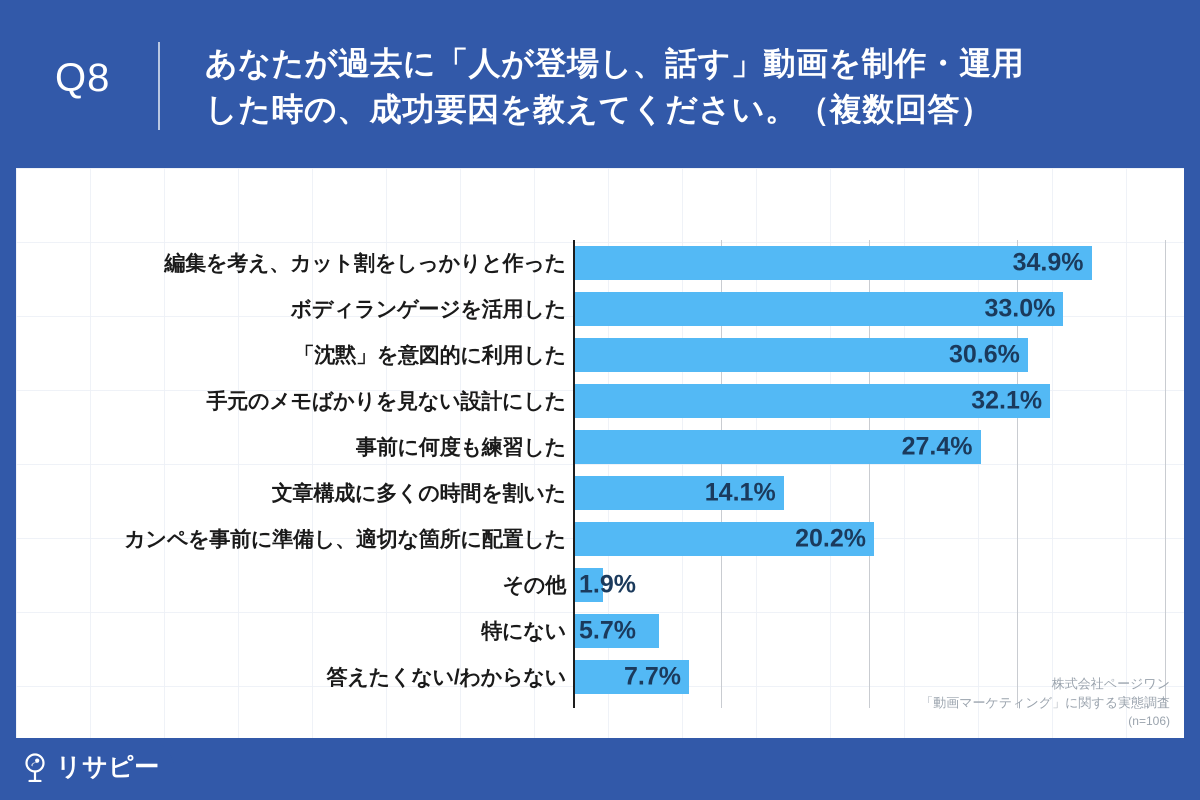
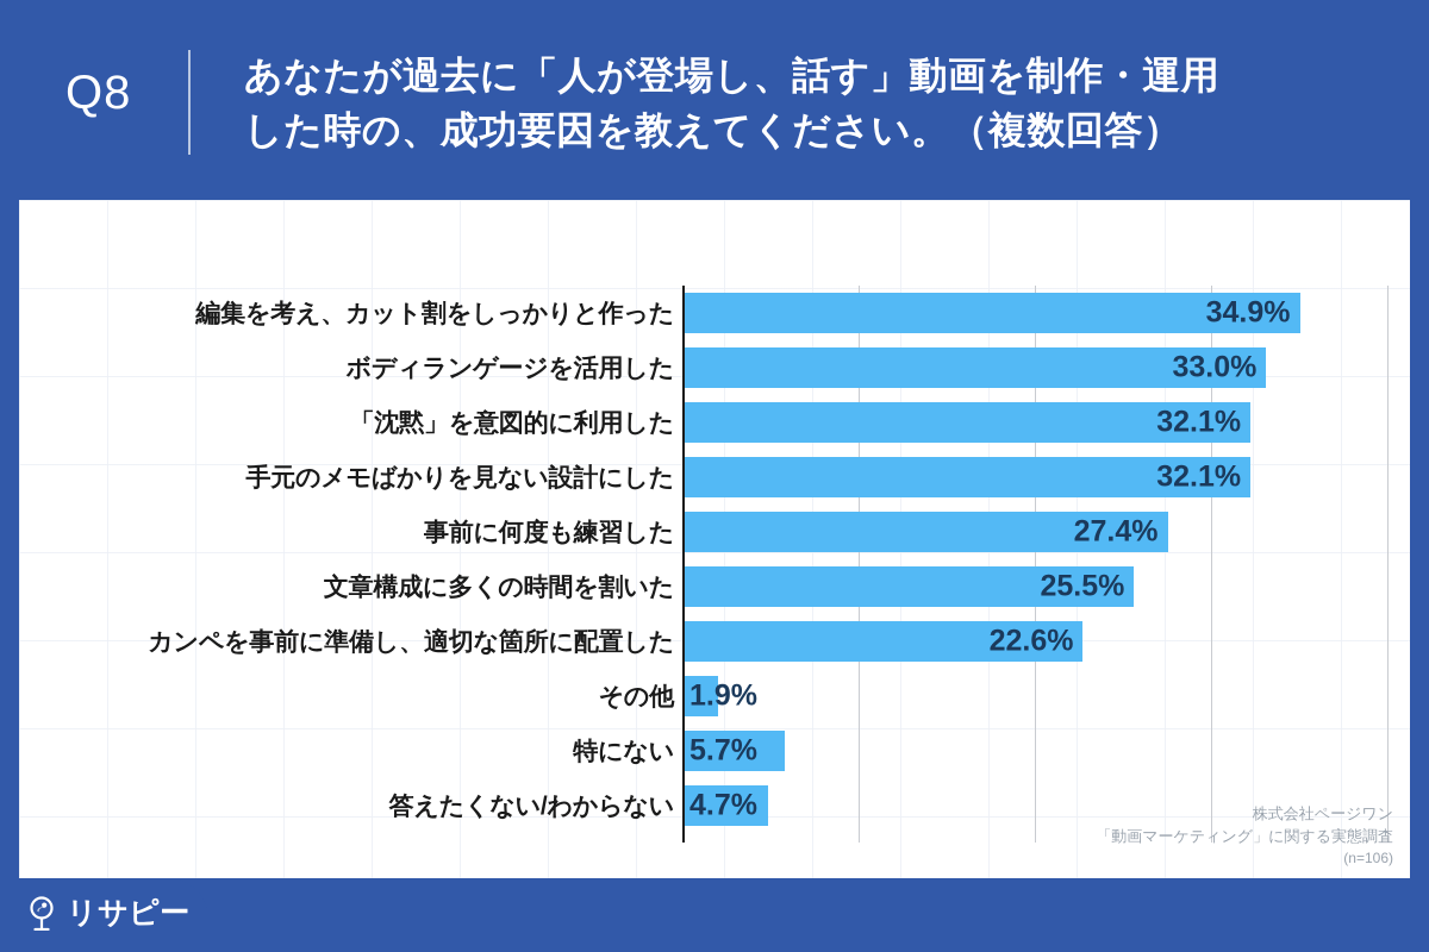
「沈黙」を意図的に利用した: 30.6% -> 32.1%
文章構成に多くの時間を割いた: 14.1% -> 25.5%
カンペを事前に準備し、適切な箇所に配置した: 20.2% -> 22.6%
答えたくない/わからない: 7.7% -> 4.7%
